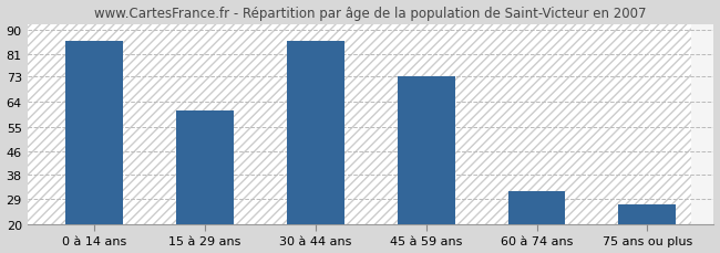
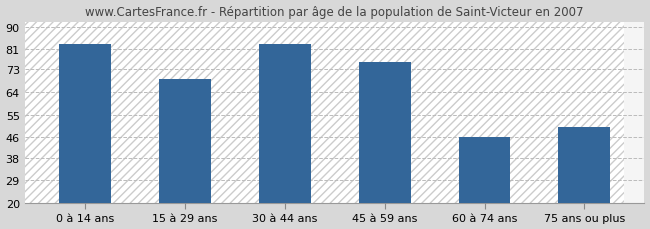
0 à 14 ans: 86 -> 83
15 à 29 ans: 61 -> 69
30 à 44 ans: 86 -> 83
45 à 59 ans: 73 -> 76
60 à 74 ans: 32 -> 46
75 ans ou plus: 27 -> 50
